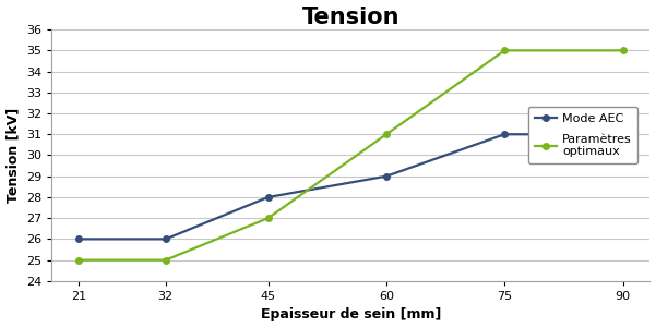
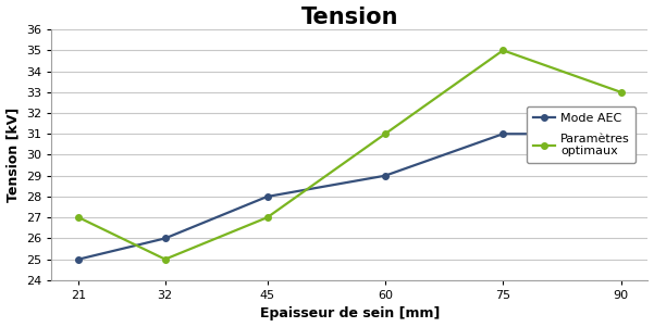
Mode AEC/21: 26 -> 25
Paramètres optimaux/21: 25 -> 27
Paramètres optimaux/90: 35 -> 33
